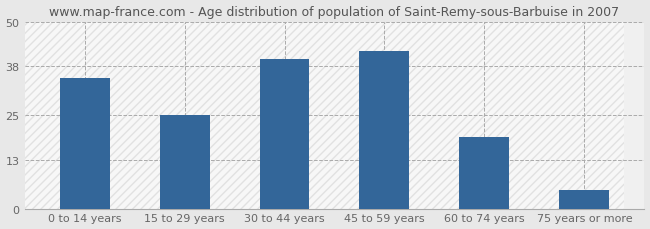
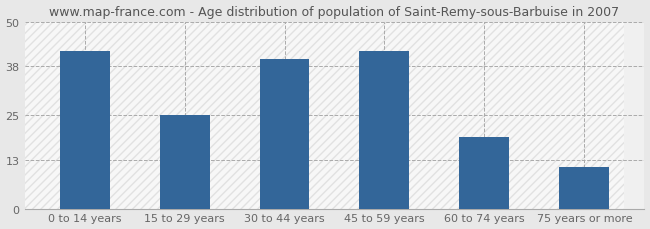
0 to 14 years: 35 -> 42
75 years or more: 5 -> 11
